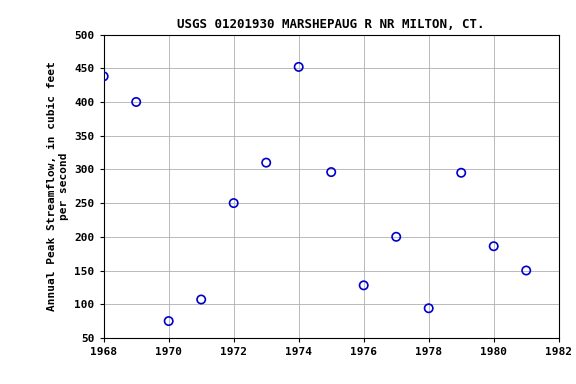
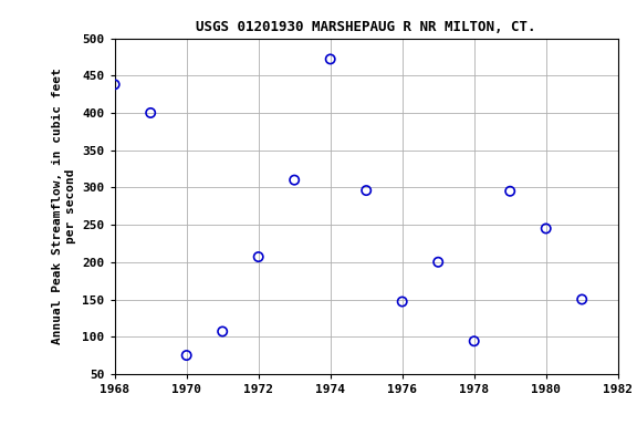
1972: 250 -> 207
1974: 452 -> 472
1976: 128 -> 147
1980: 186 -> 245
